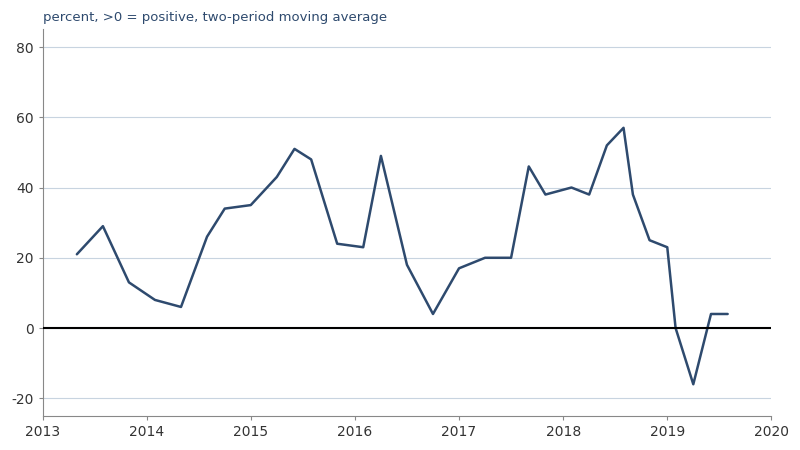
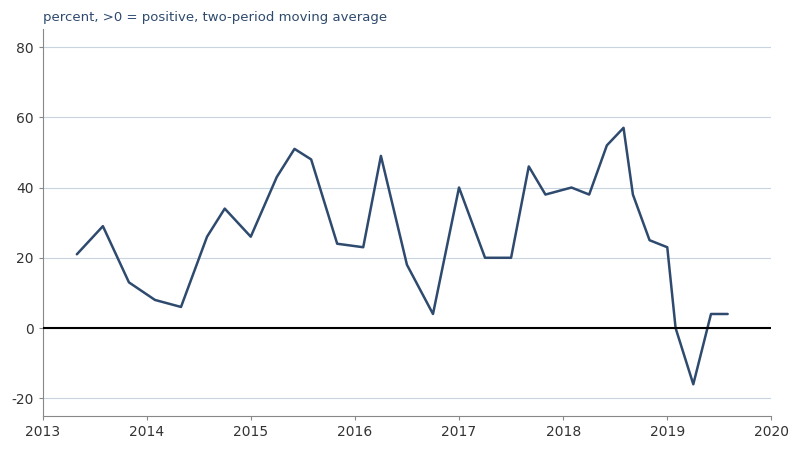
2015: 35 -> 26
2017: 17 -> 40
